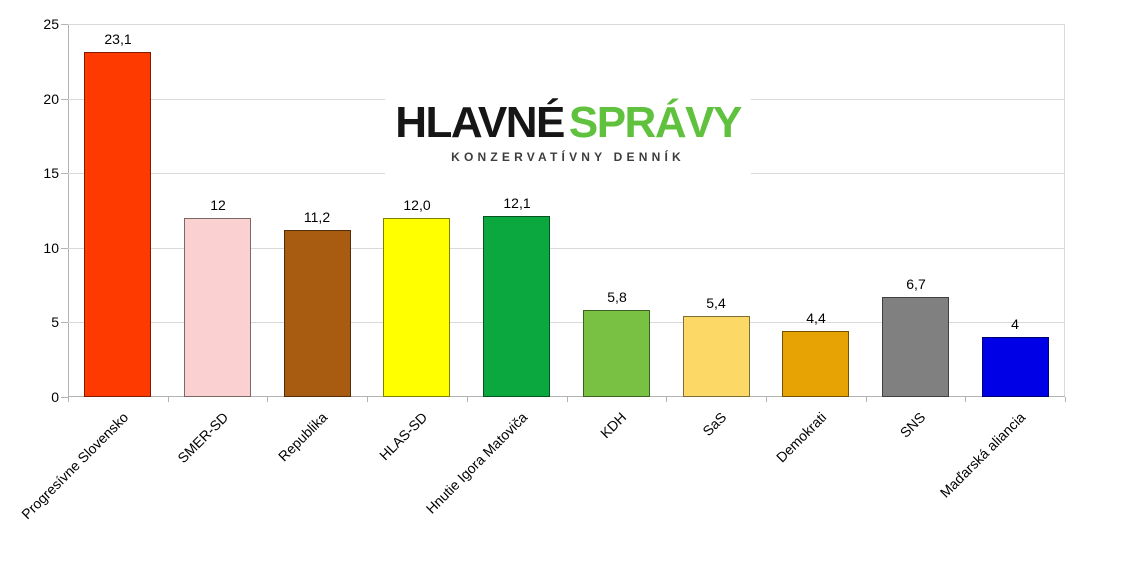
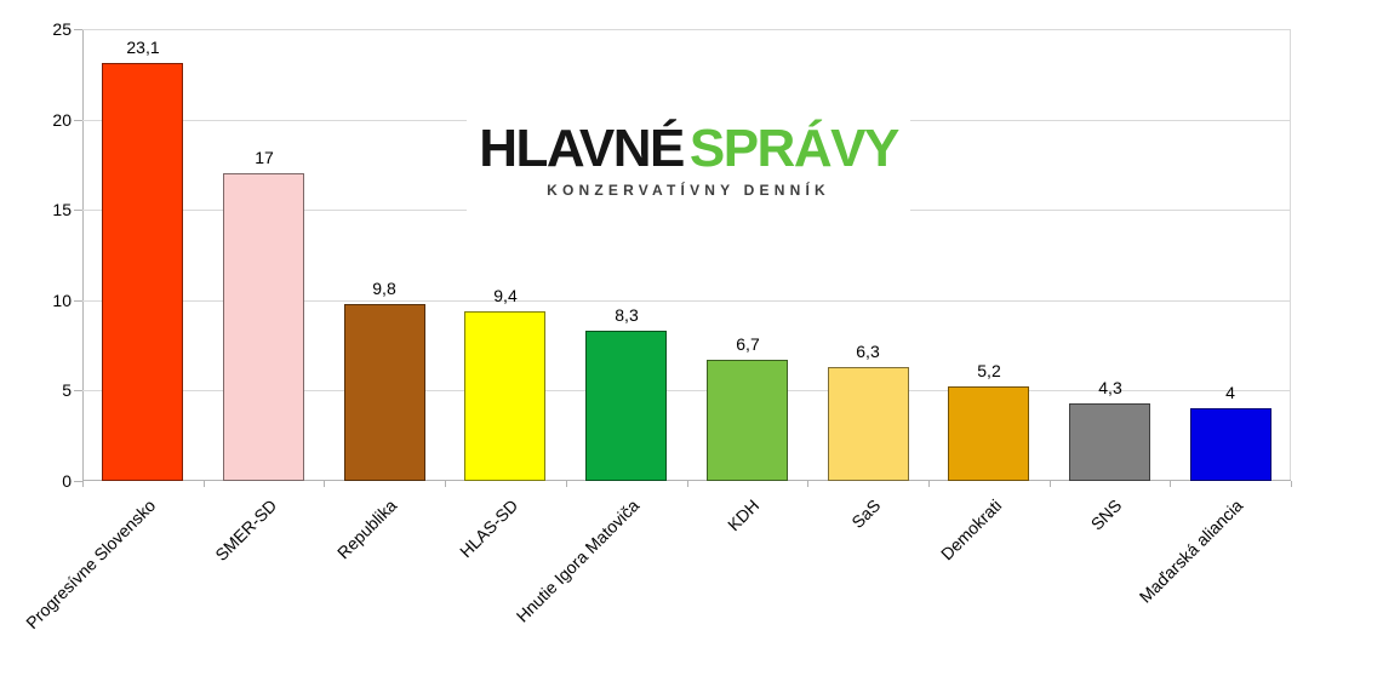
SMER-SD: 12 -> 17
Republika: 11,2 -> 9,8
HLAS-SD: 12,0 -> 9,4
Hnutie Igora Matoviča: 12,1 -> 8,3
KDH: 5,8 -> 6,7
SaS: 5,4 -> 6,3
Demokrati: 4,4 -> 5,2
SNS: 6,7 -> 4,3
